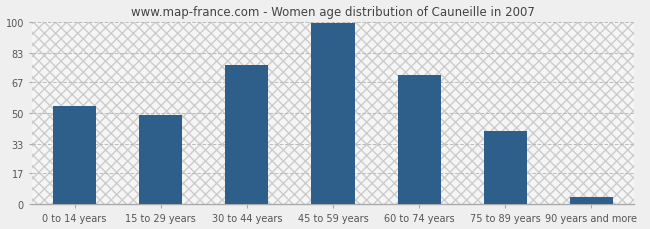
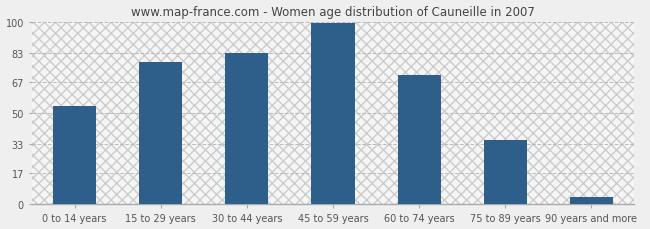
15 to 29 years: 49 -> 78
30 to 44 years: 76 -> 83
75 to 89 years: 40 -> 35
